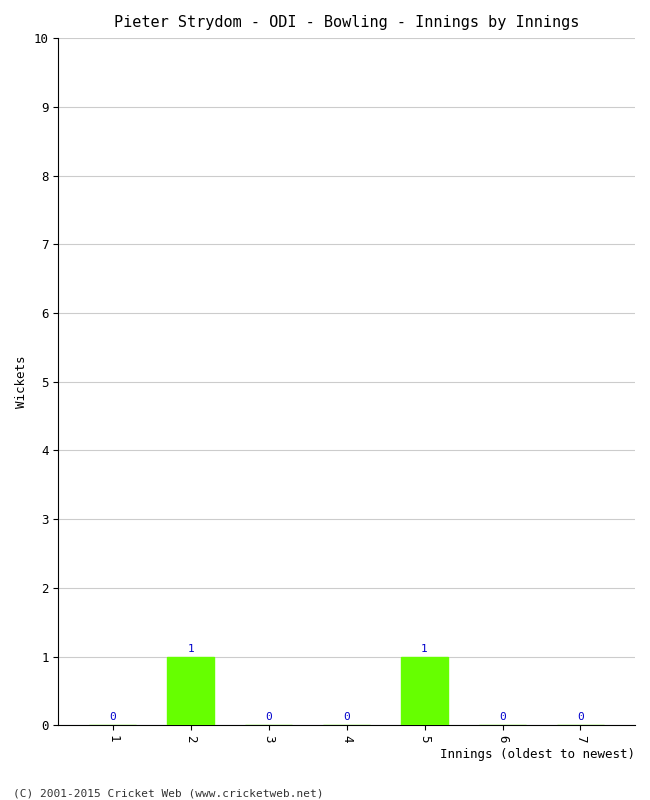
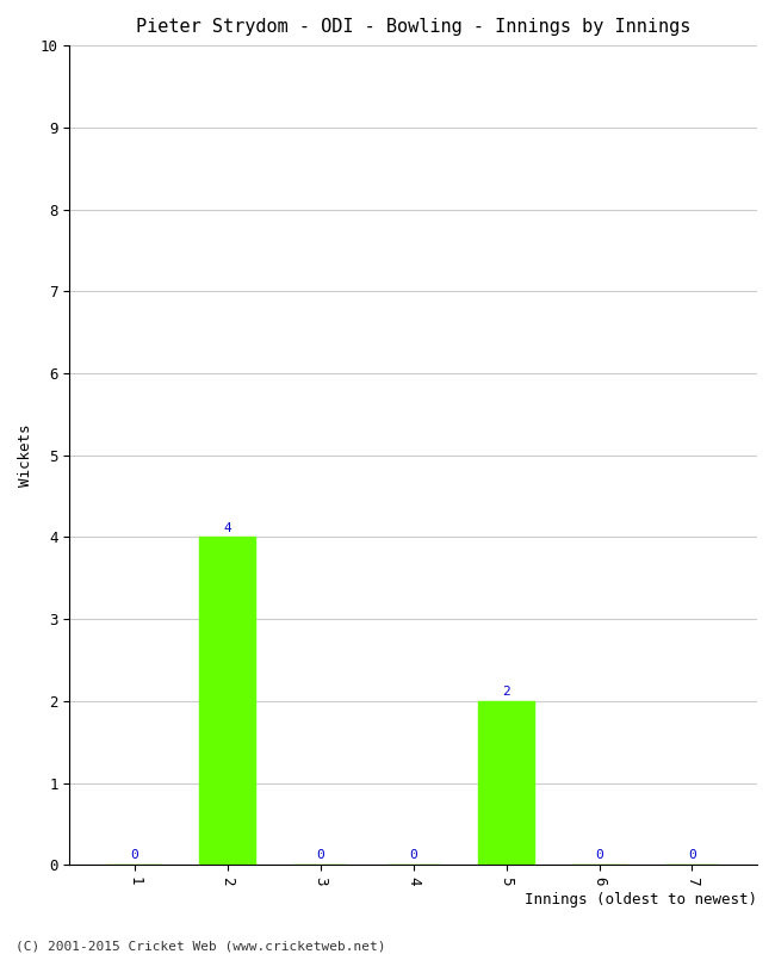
2: 1 -> 4
5: 1 -> 2
